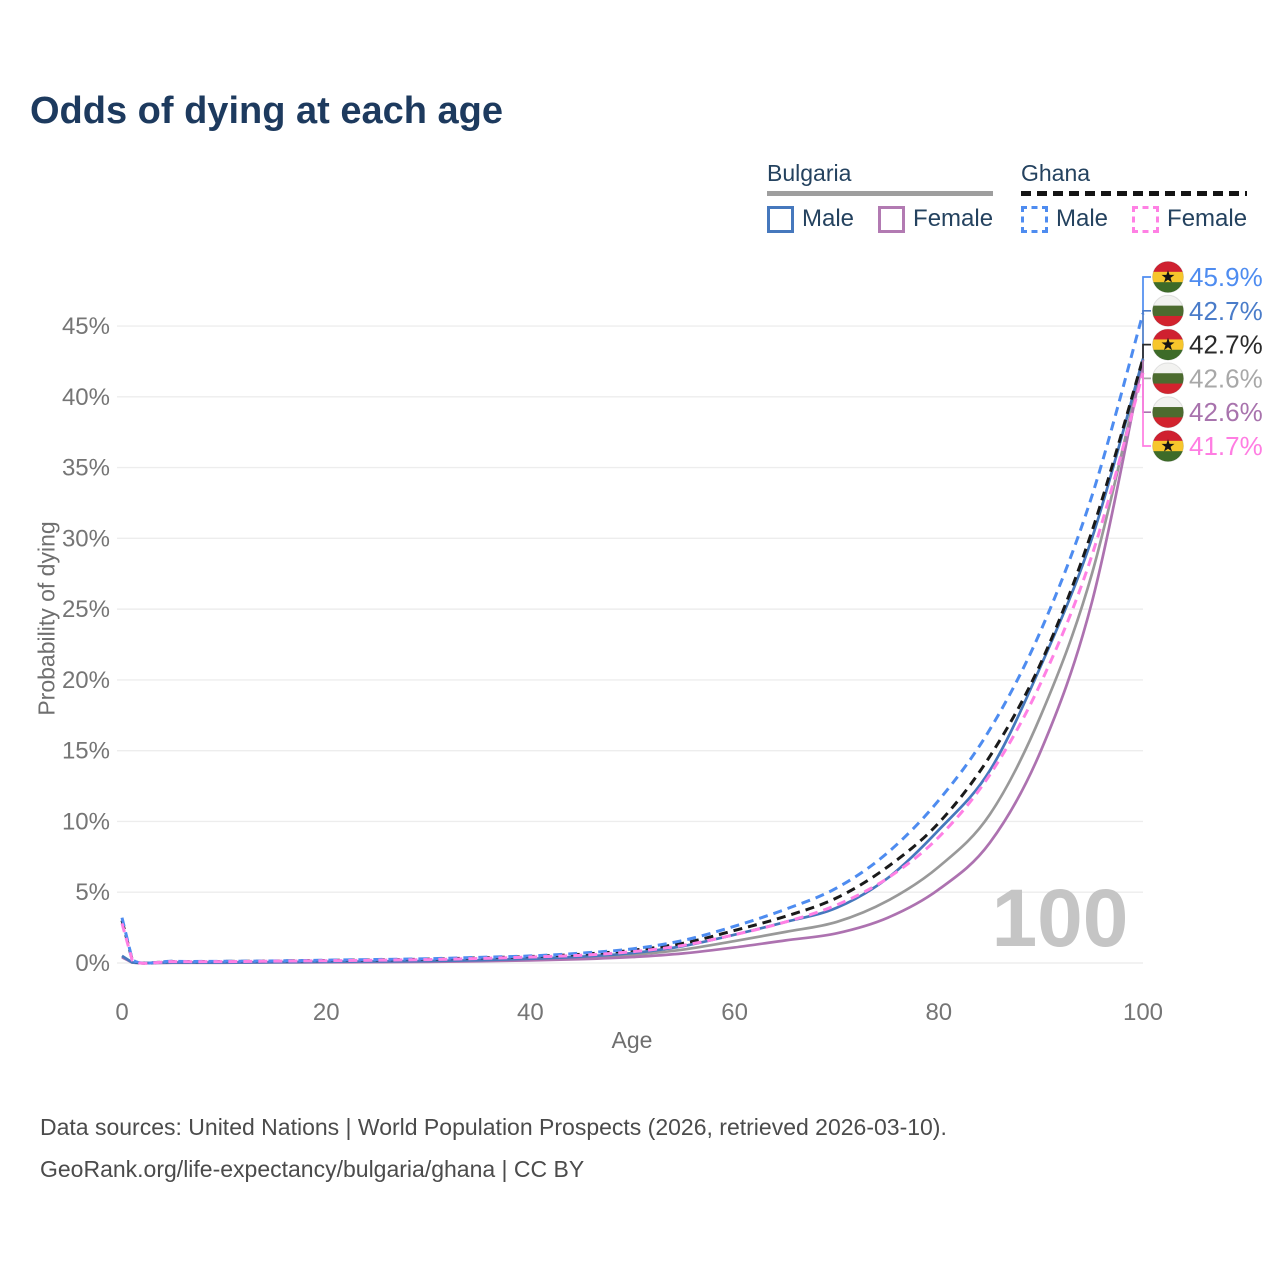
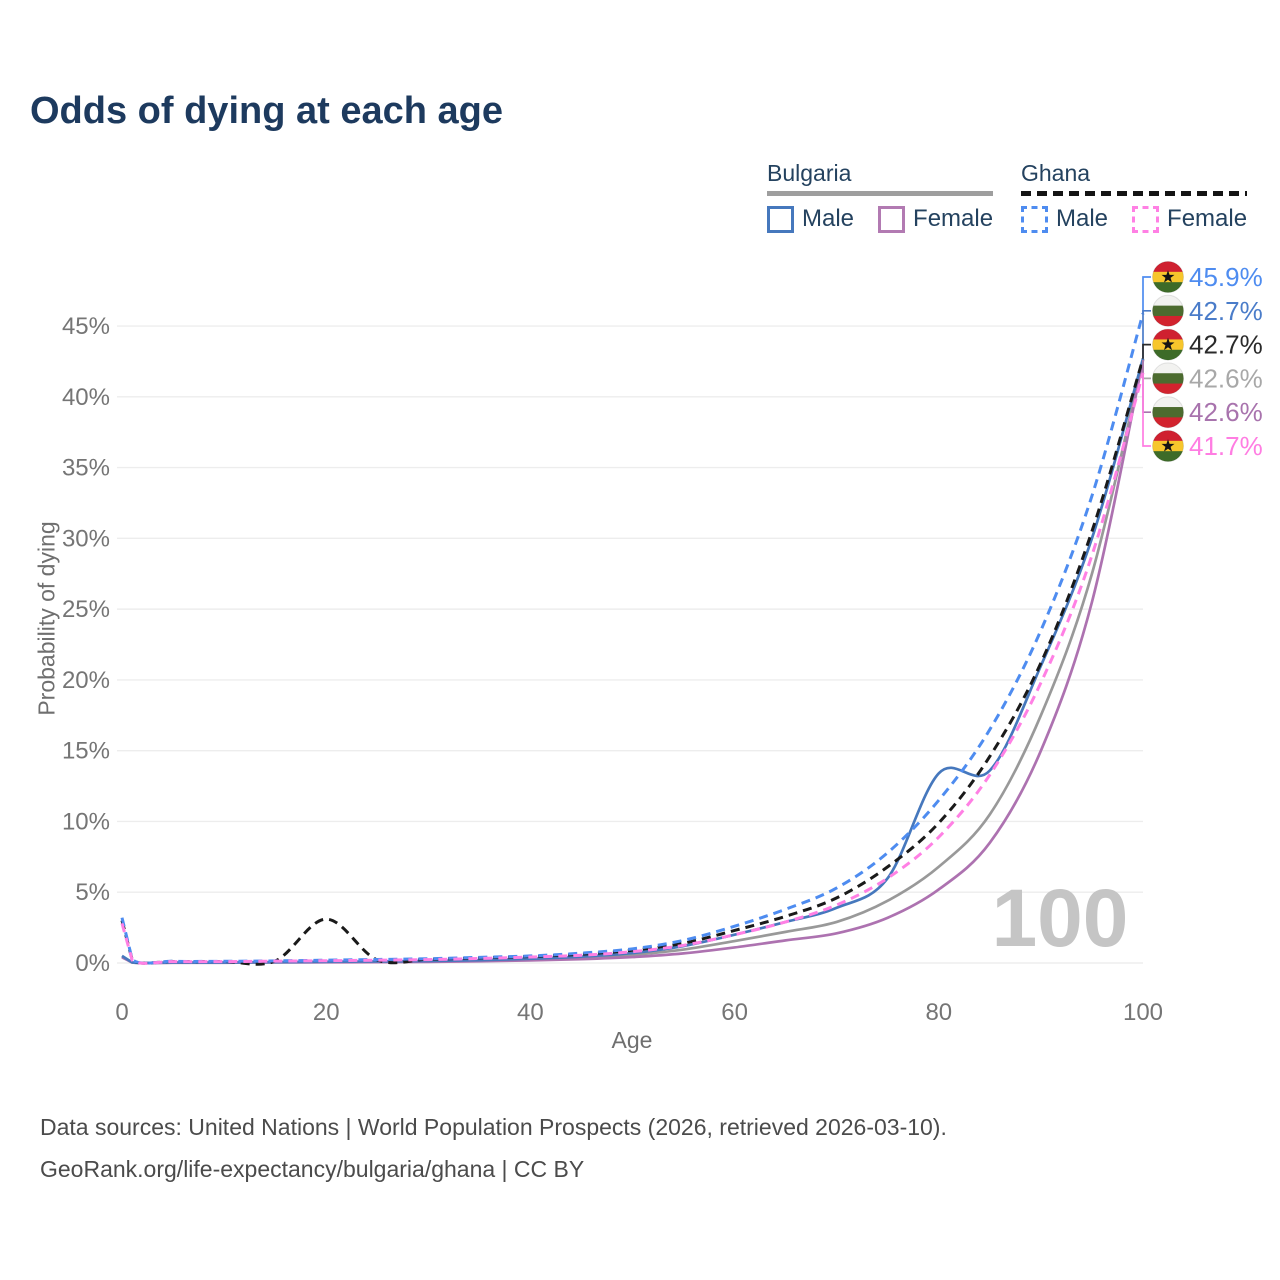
Ghana/20: 0.2% -> 3.1%
Bulgaria Male/80: 9.4% -> 13.4%
